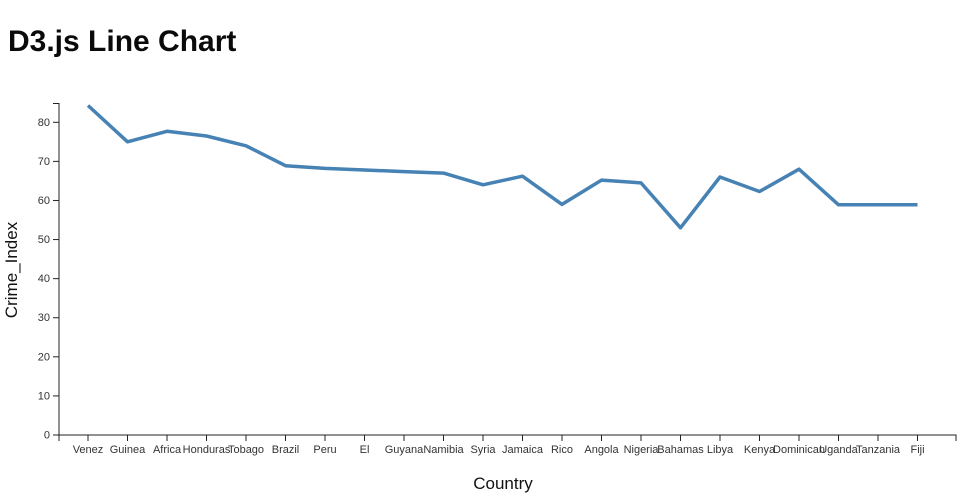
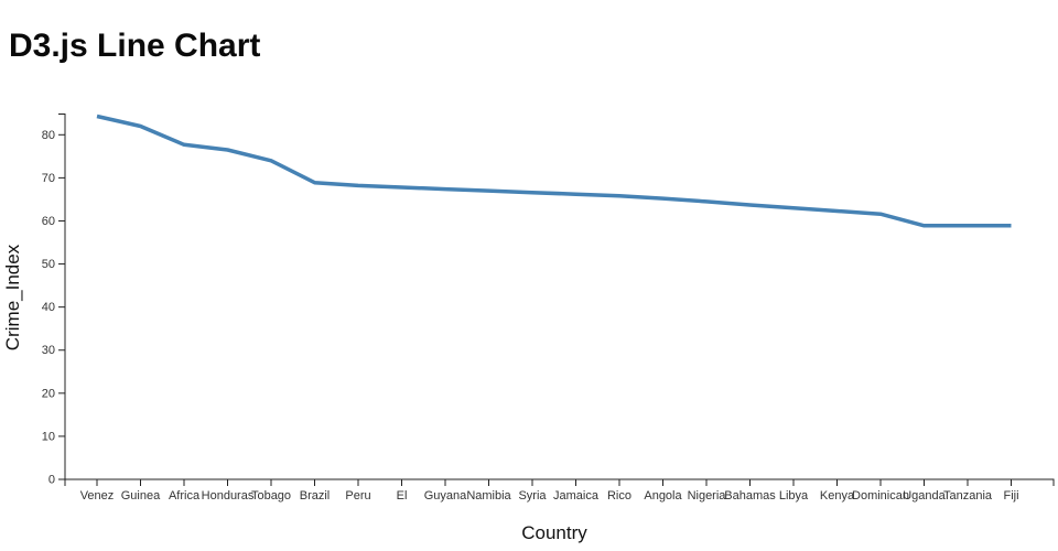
Guinea: 75 -> 82
Syria: 64 -> 67
Rico: 59 -> 66
Bahamas: 53 -> 64
Libya: 66 -> 63
Dominican: 68 -> 62
